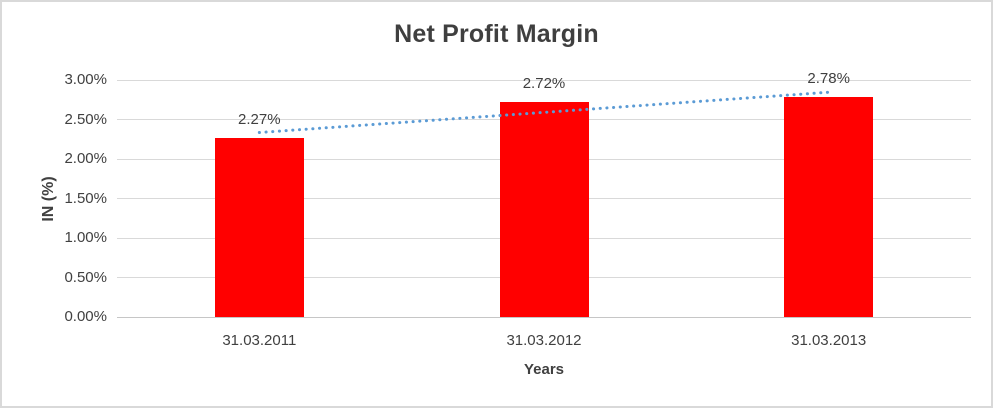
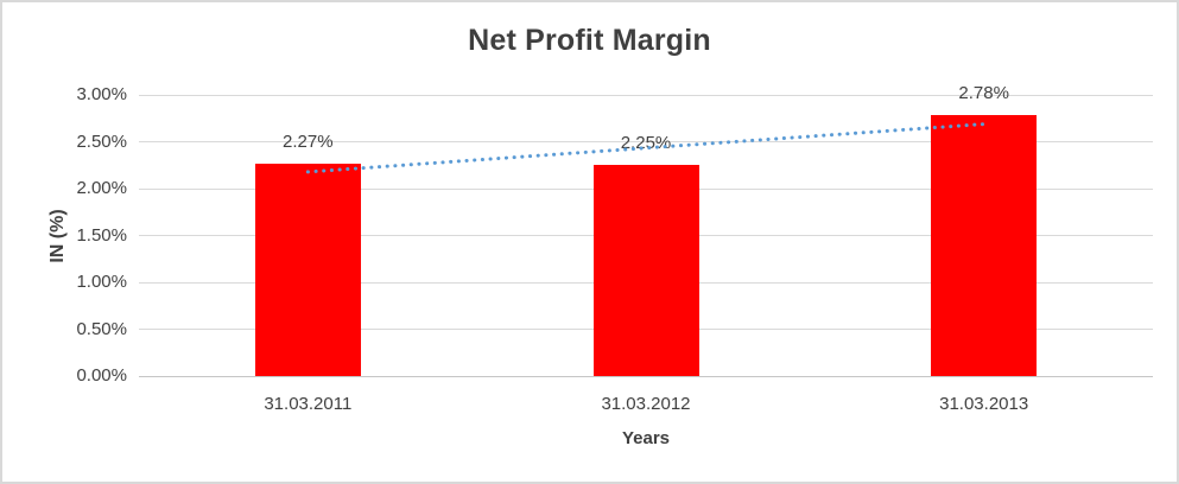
31.03.2012: 2.72% -> 2.25%
